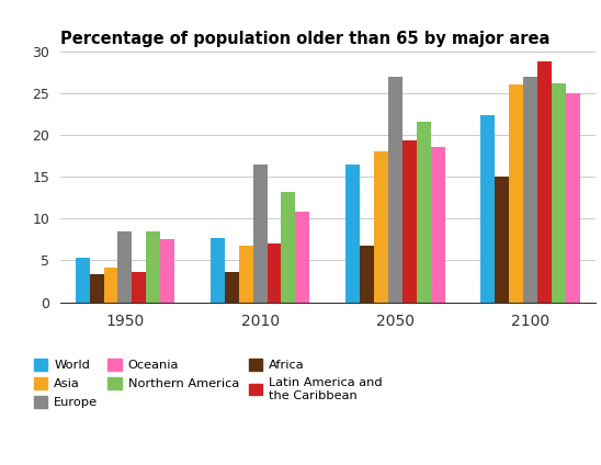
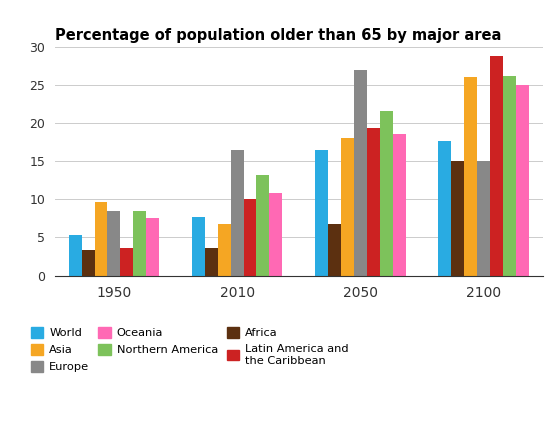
Asia/1950: 4.1 -> 9.6
Latin America and the Caribbean/2010: 7.0 -> 10.0
World/2100: 22.3 -> 17.6
Europe/2100: 27.0 -> 15.0
